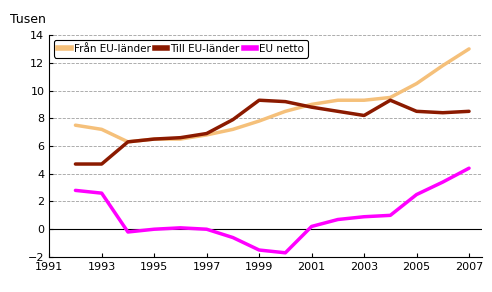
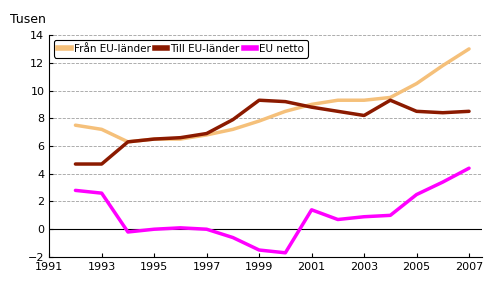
EU netto/2001: 0.2 -> 1.4
